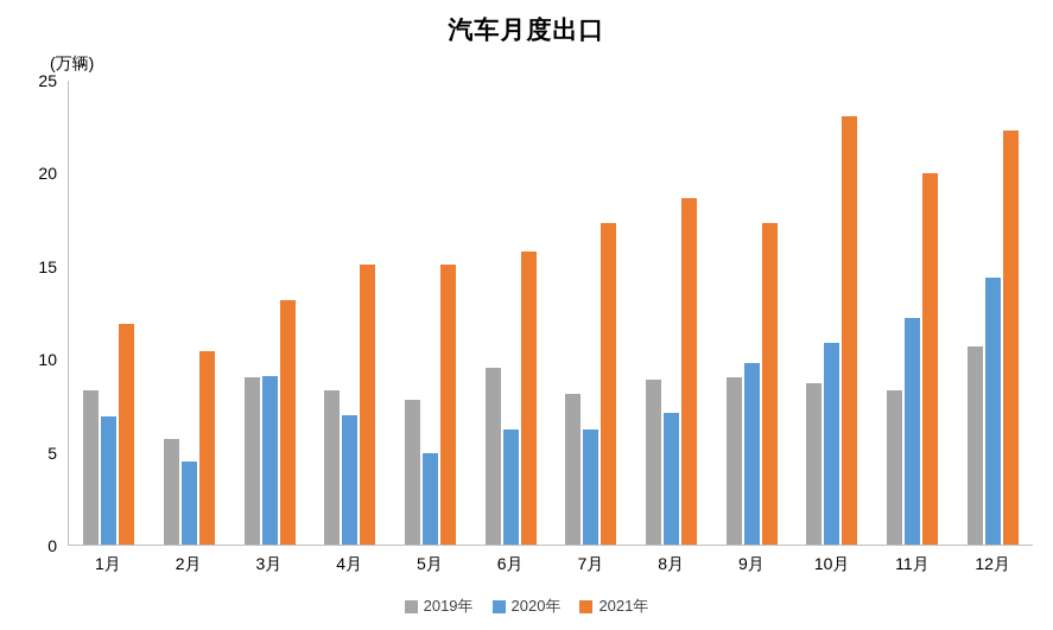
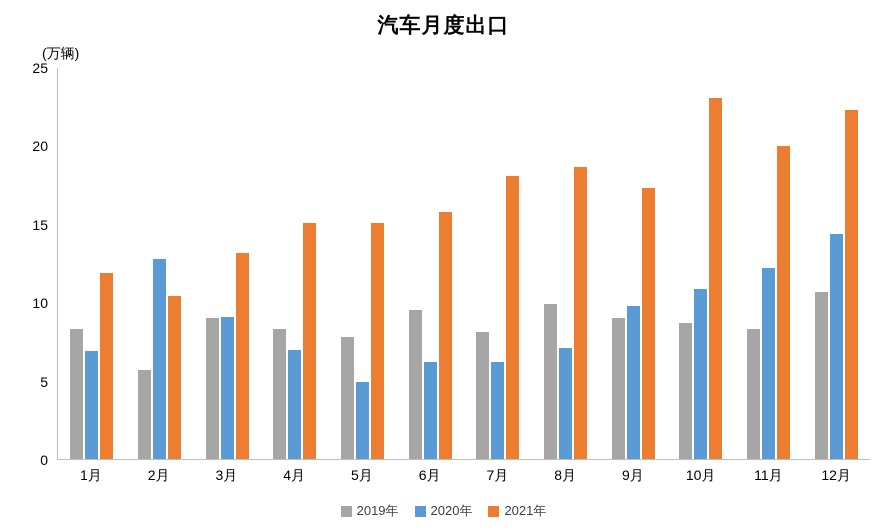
2020年/2月: 4.5 -> 12.8
2021年/7月: 17.3 -> 18.1
2019年/8月: 8.9 -> 9.9
